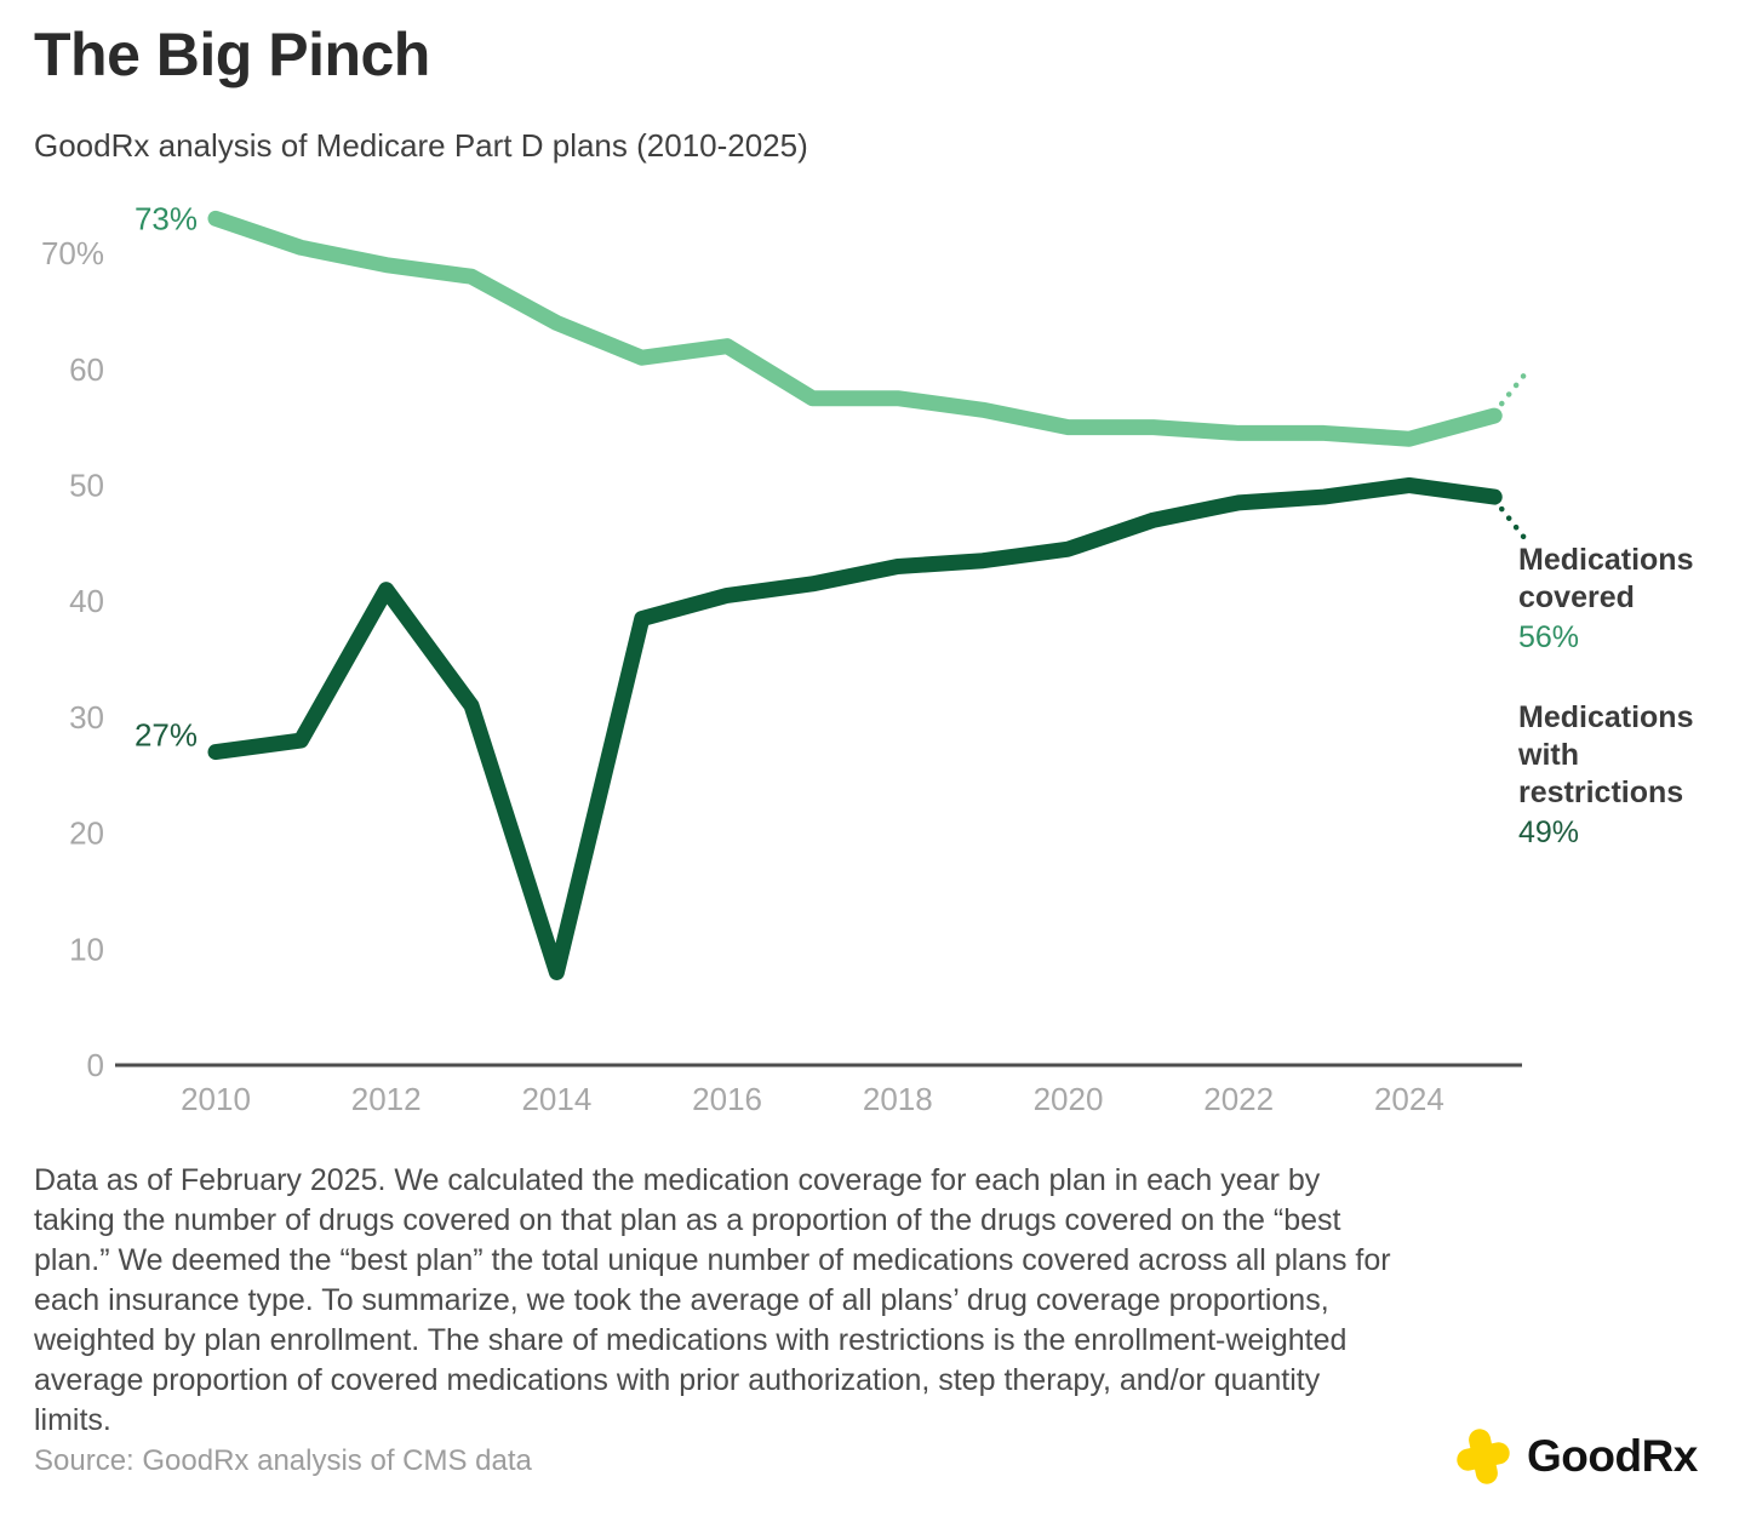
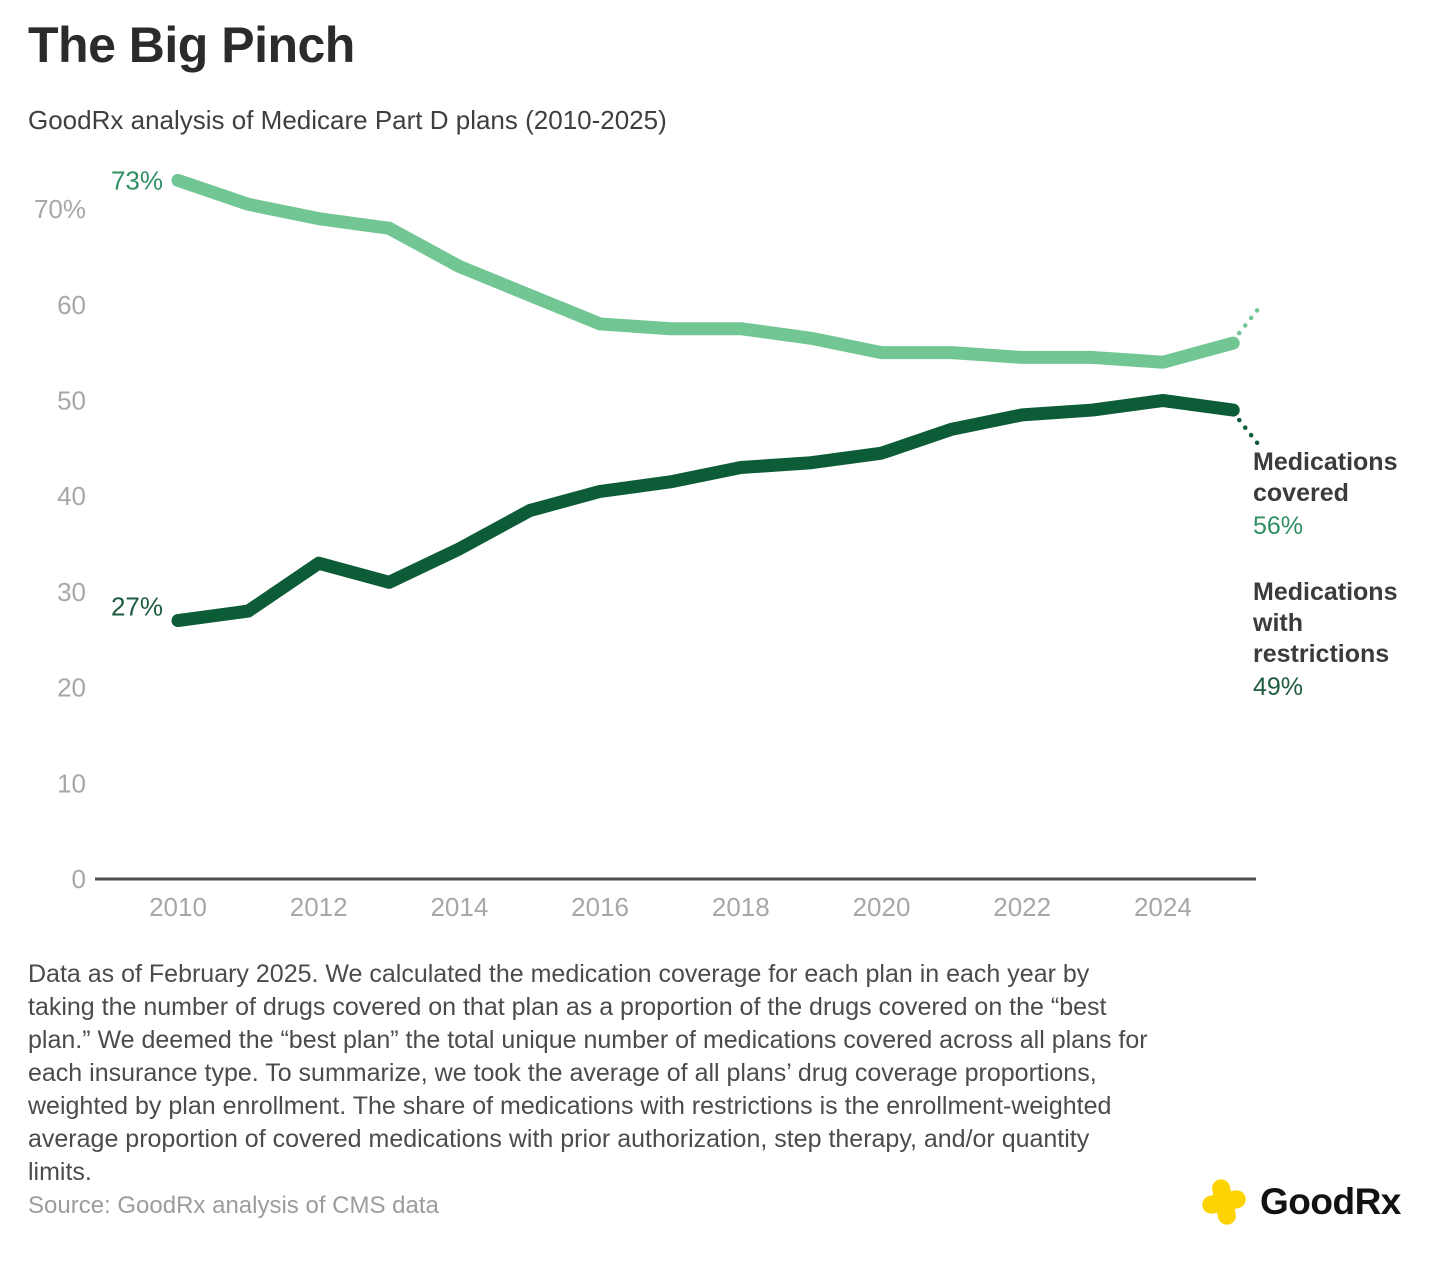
Medications with restrictions/2012: 41% -> 33%
Medications with restrictions/2014: 8% -> 34%
Medications covered/2016: 62% -> 58%
